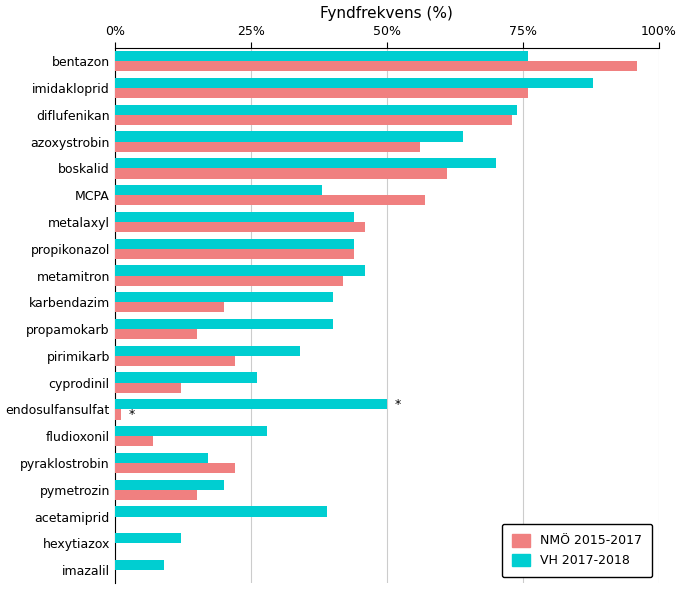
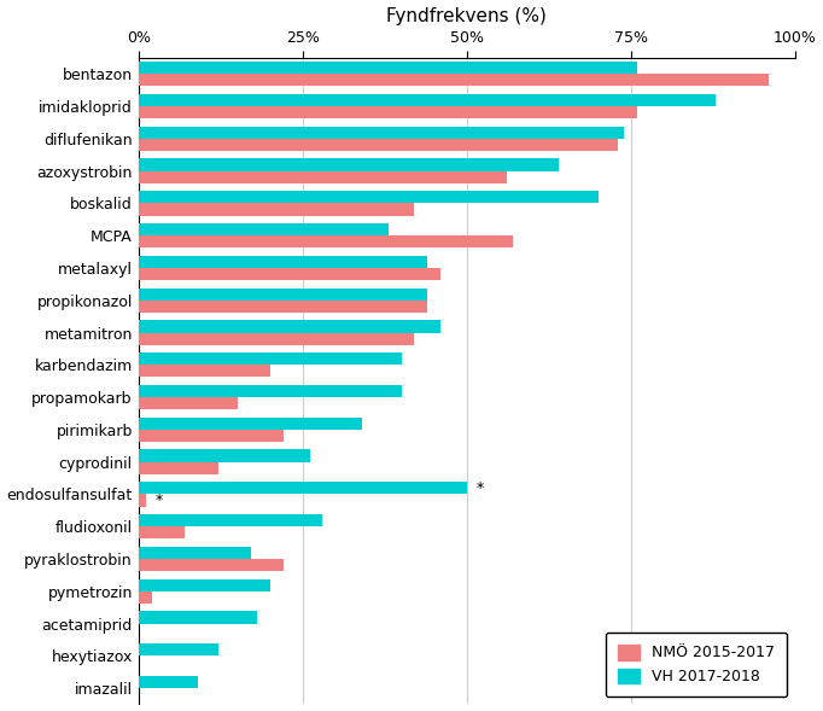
NMÖ 2015-2017/boskalid: 61% -> 42%
NMÖ 2015-2017/pymetrozin: 15% -> 2%
VH 2017-2018/acetamiprid: 39% -> 18%
